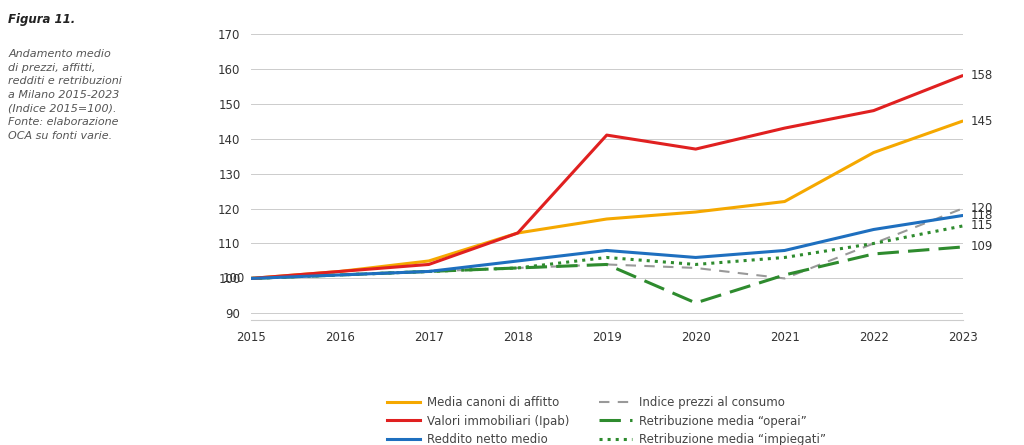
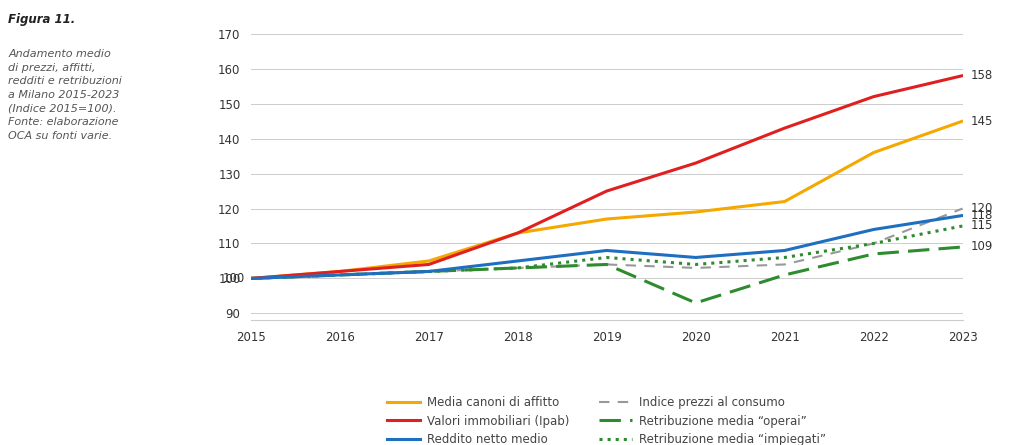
Valori immobiliari (Ipab)/2019: 141 -> 125
Valori immobiliari (Ipab)/2020: 137 -> 133
Indice prezzi al consumo/2021: 100 -> 104
Valori immobiliari (Ipab)/2022: 148 -> 152
